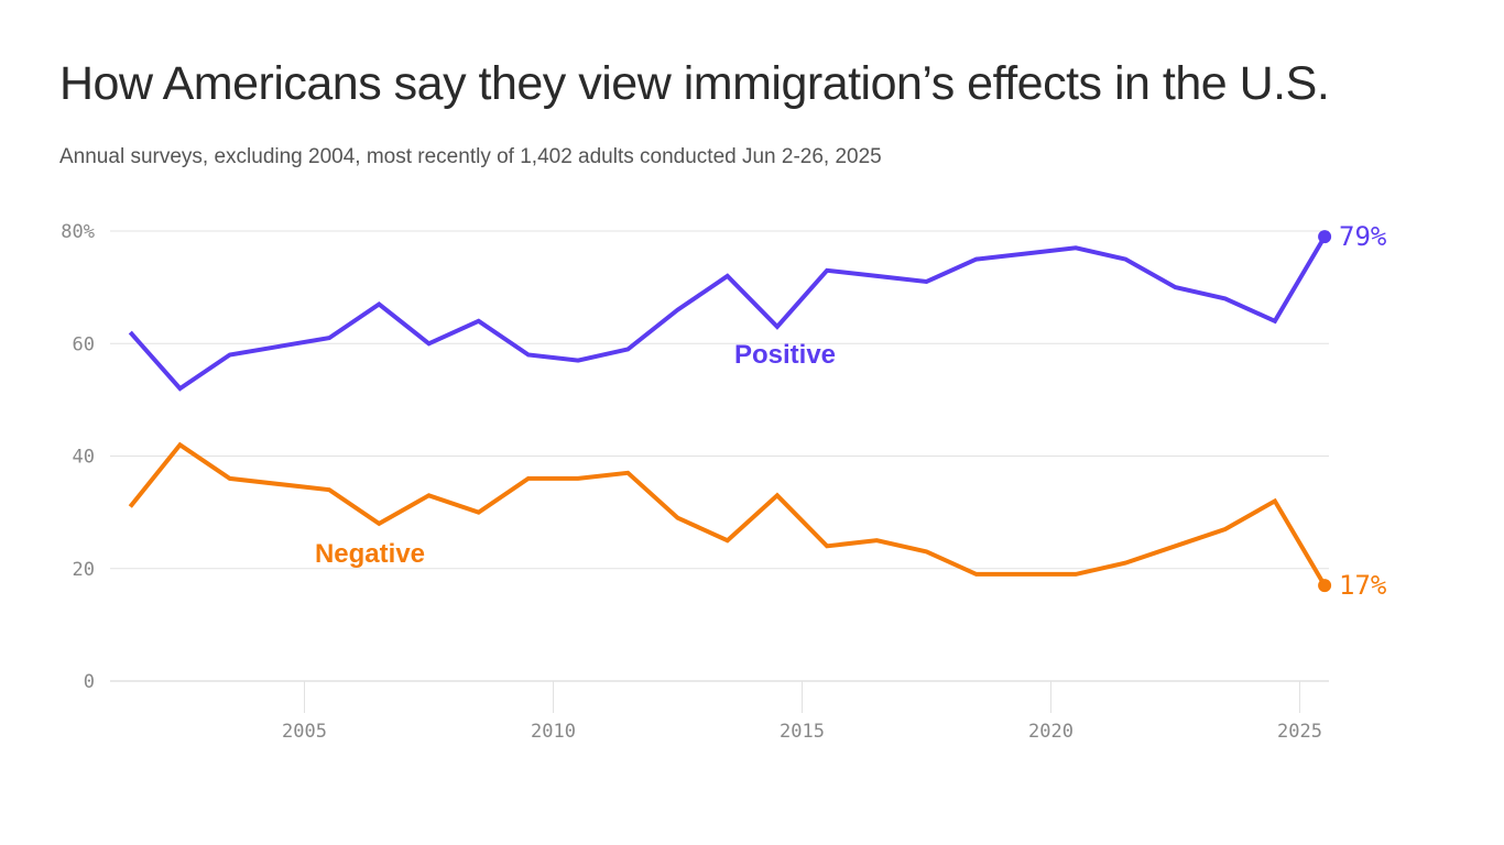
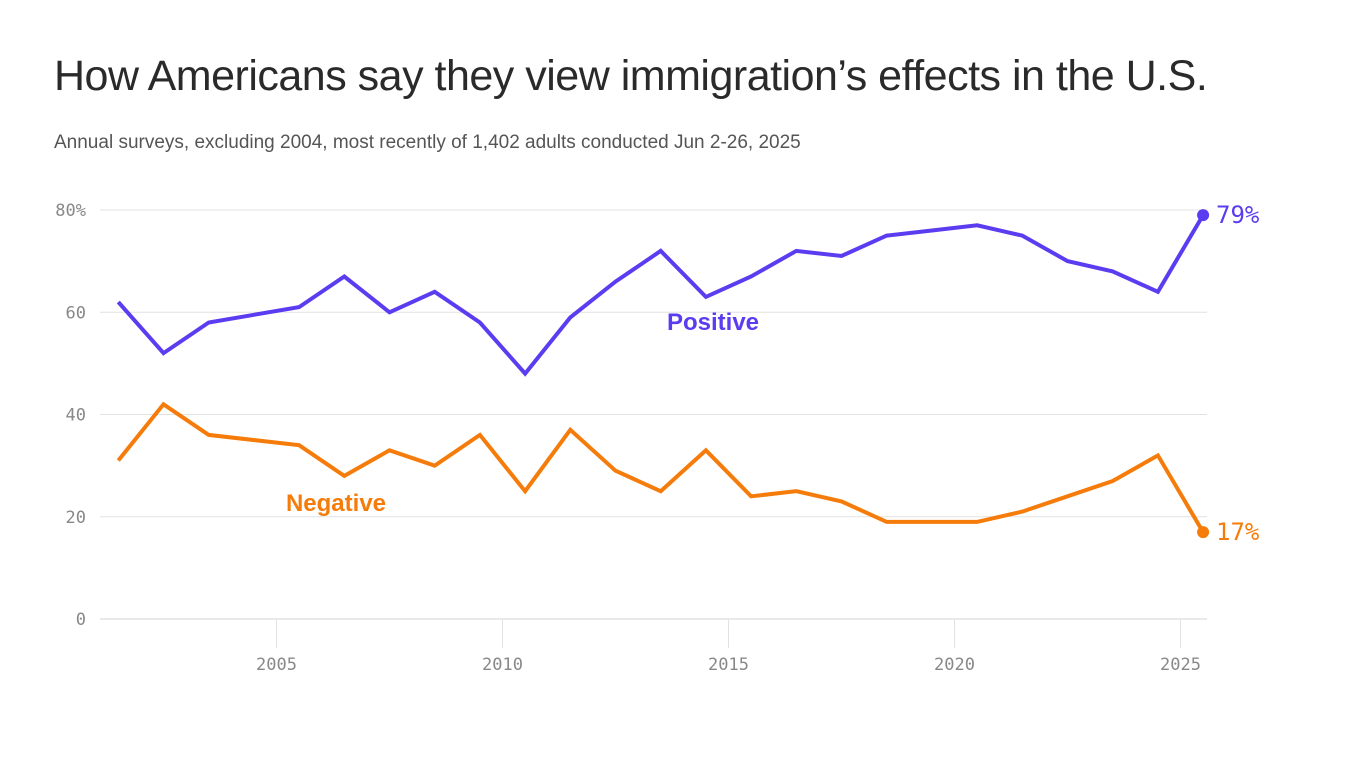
Positive/2010: 57% -> 48%
Negative/2010: 36% -> 25%
Positive/2015: 73% -> 67%
